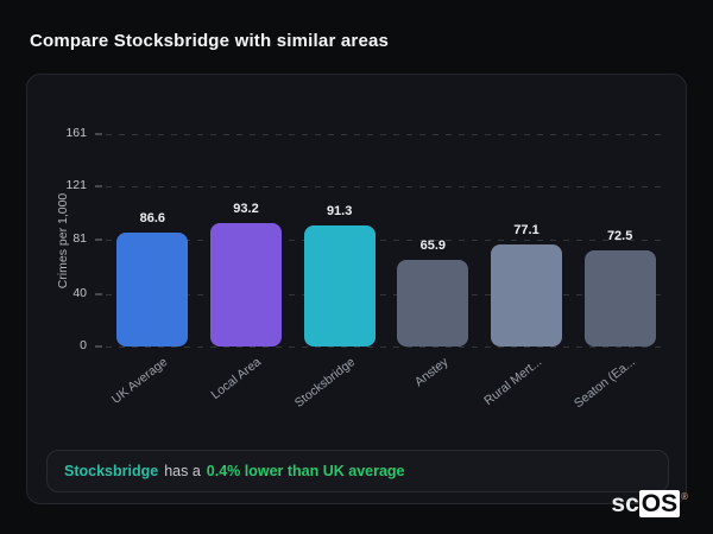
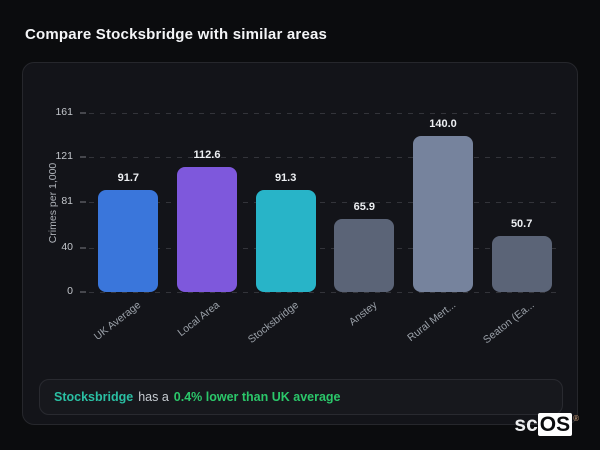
UK Average: 86.6 -> 91.7
Local Area: 93.2 -> 112.6
Rural Mert...: 77.1 -> 140.0
Seaton (Ea...: 72.5 -> 50.7
